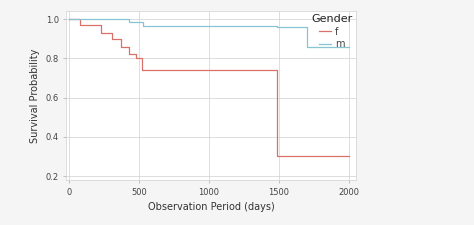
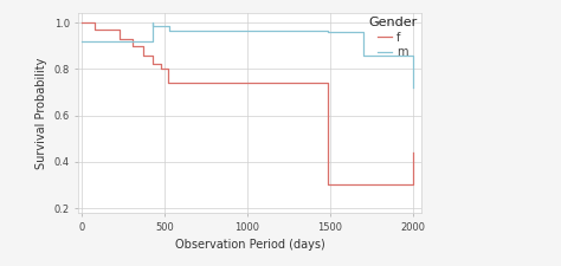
m/0: 1.00 -> 0.92
f/2000: 0.30 -> 0.44
m/2000: 0.86 -> 0.72
